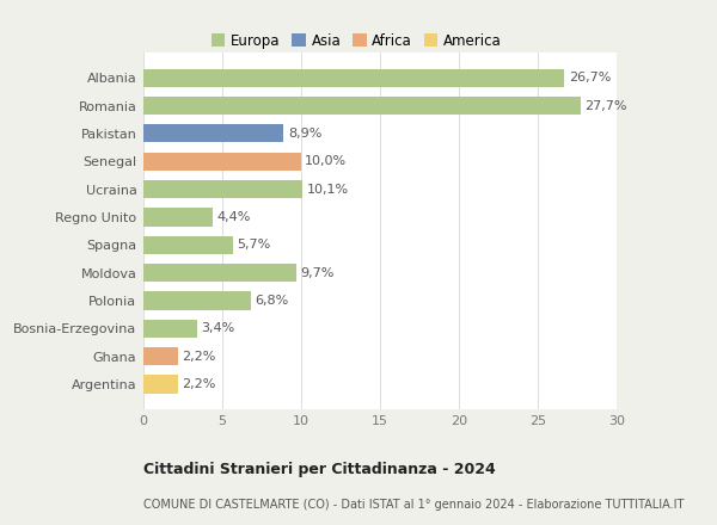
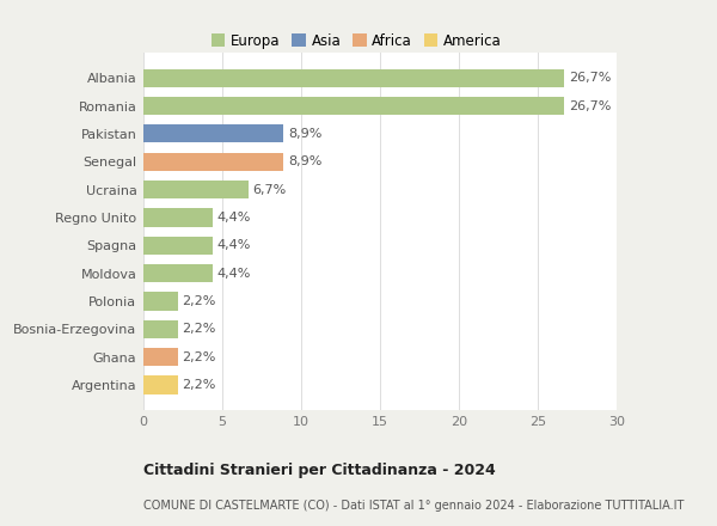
Romania: 27,7% -> 26,7%
Senegal: 10,0% -> 8,9%
Ucraina: 10,1% -> 6,7%
Spagna: 5,7% -> 4,4%
Moldova: 9,7% -> 4,4%
Polonia: 6,8% -> 2,2%
Bosnia-Erzegovina: 3,4% -> 2,2%
